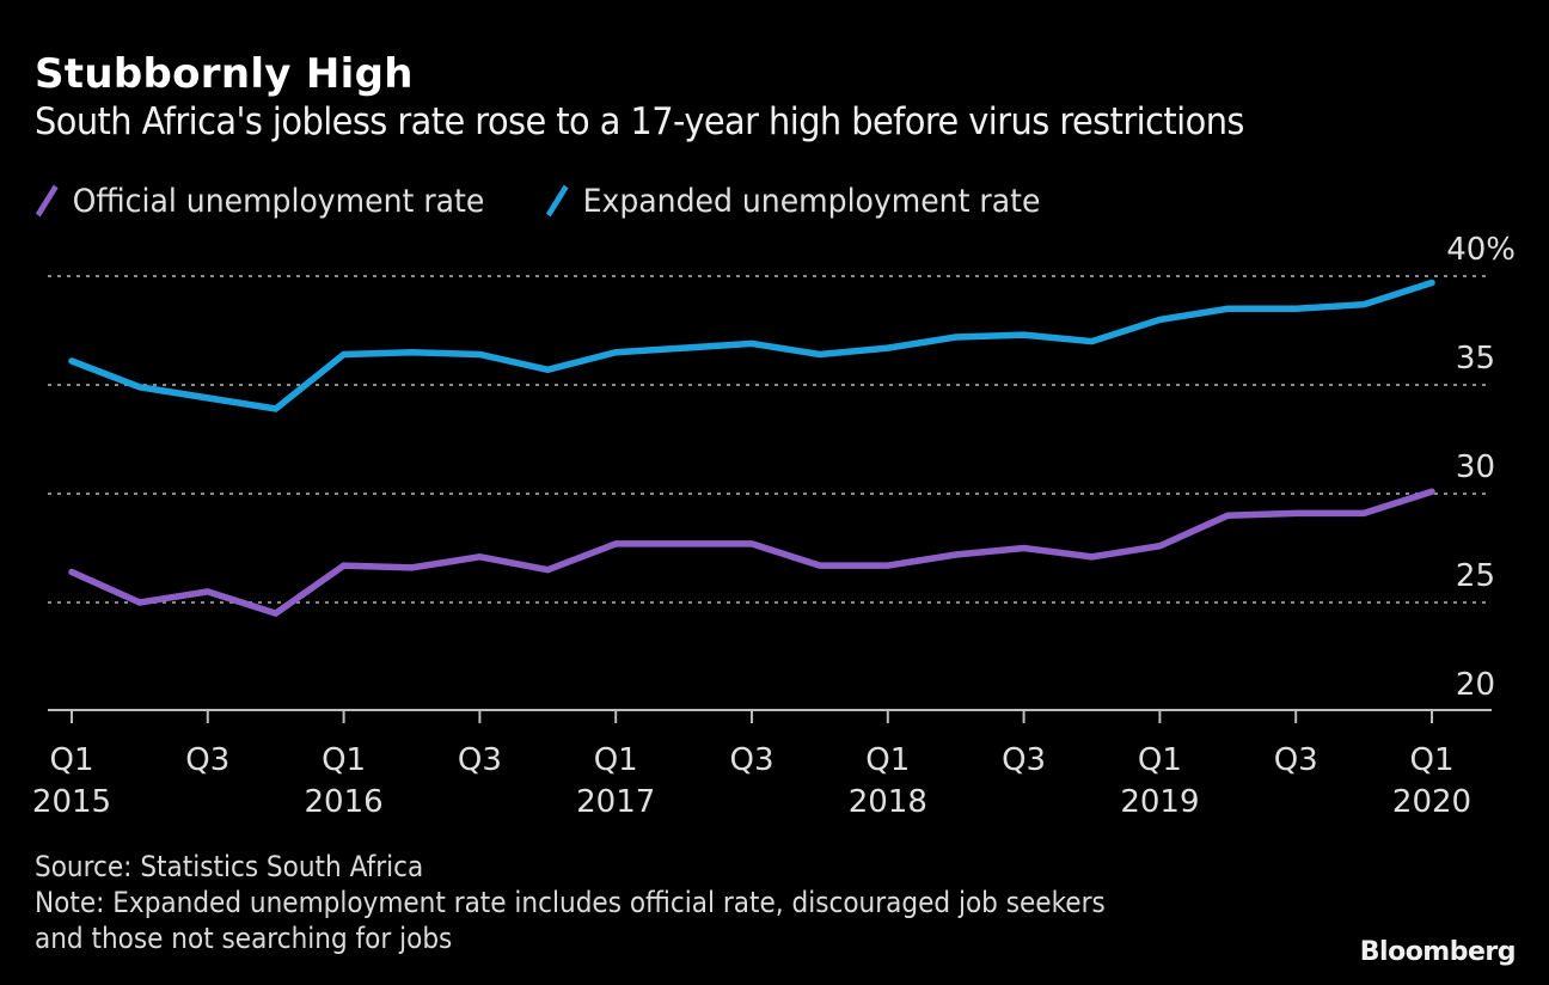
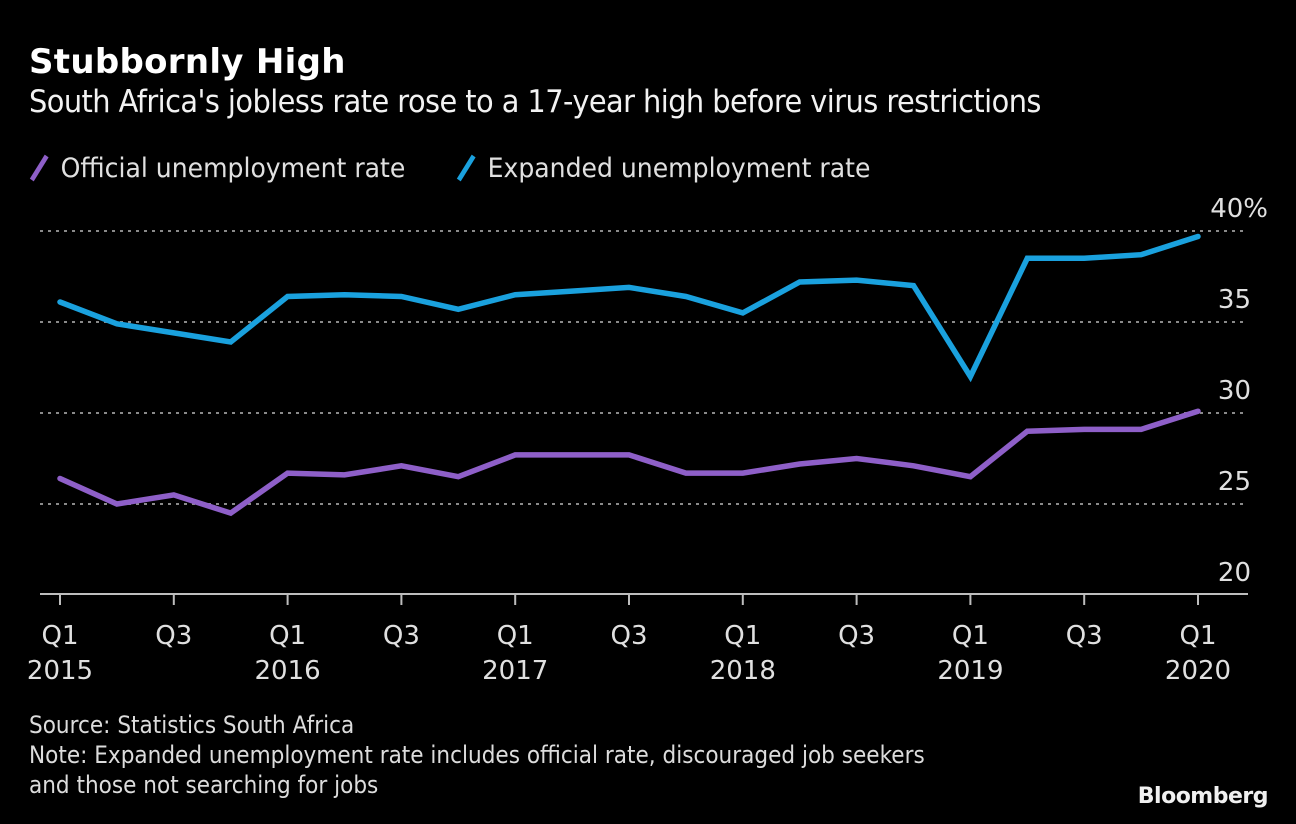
Expanded unemployment rate/Q1 2018: 36.7 -> 35.5
Official unemployment rate/Q1 2019: 27.6 -> 26.5
Expanded unemployment rate/Q1 2019: 38.0 -> 32.0
